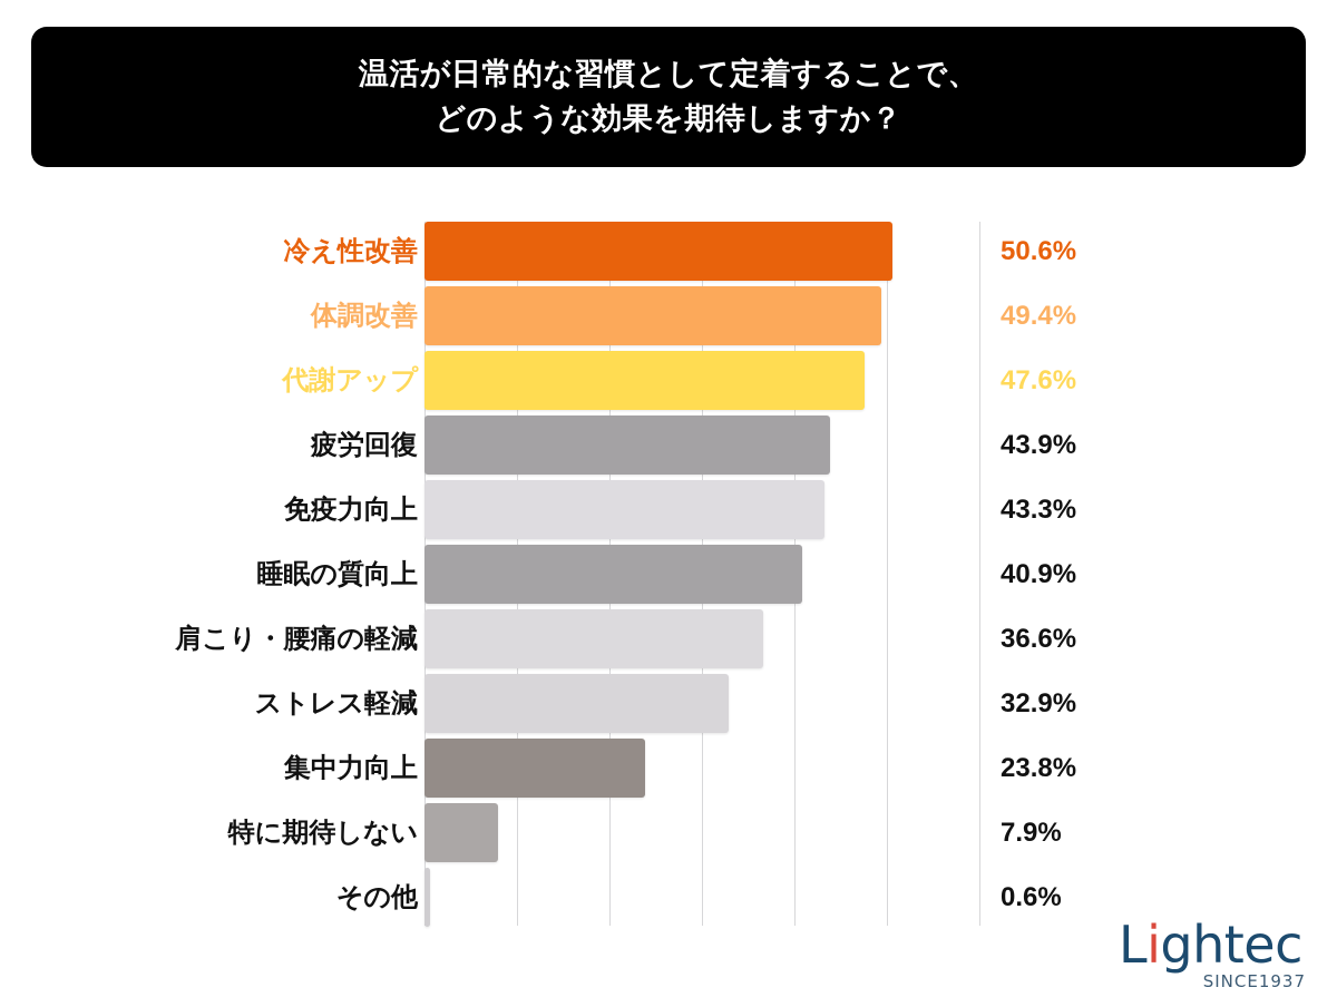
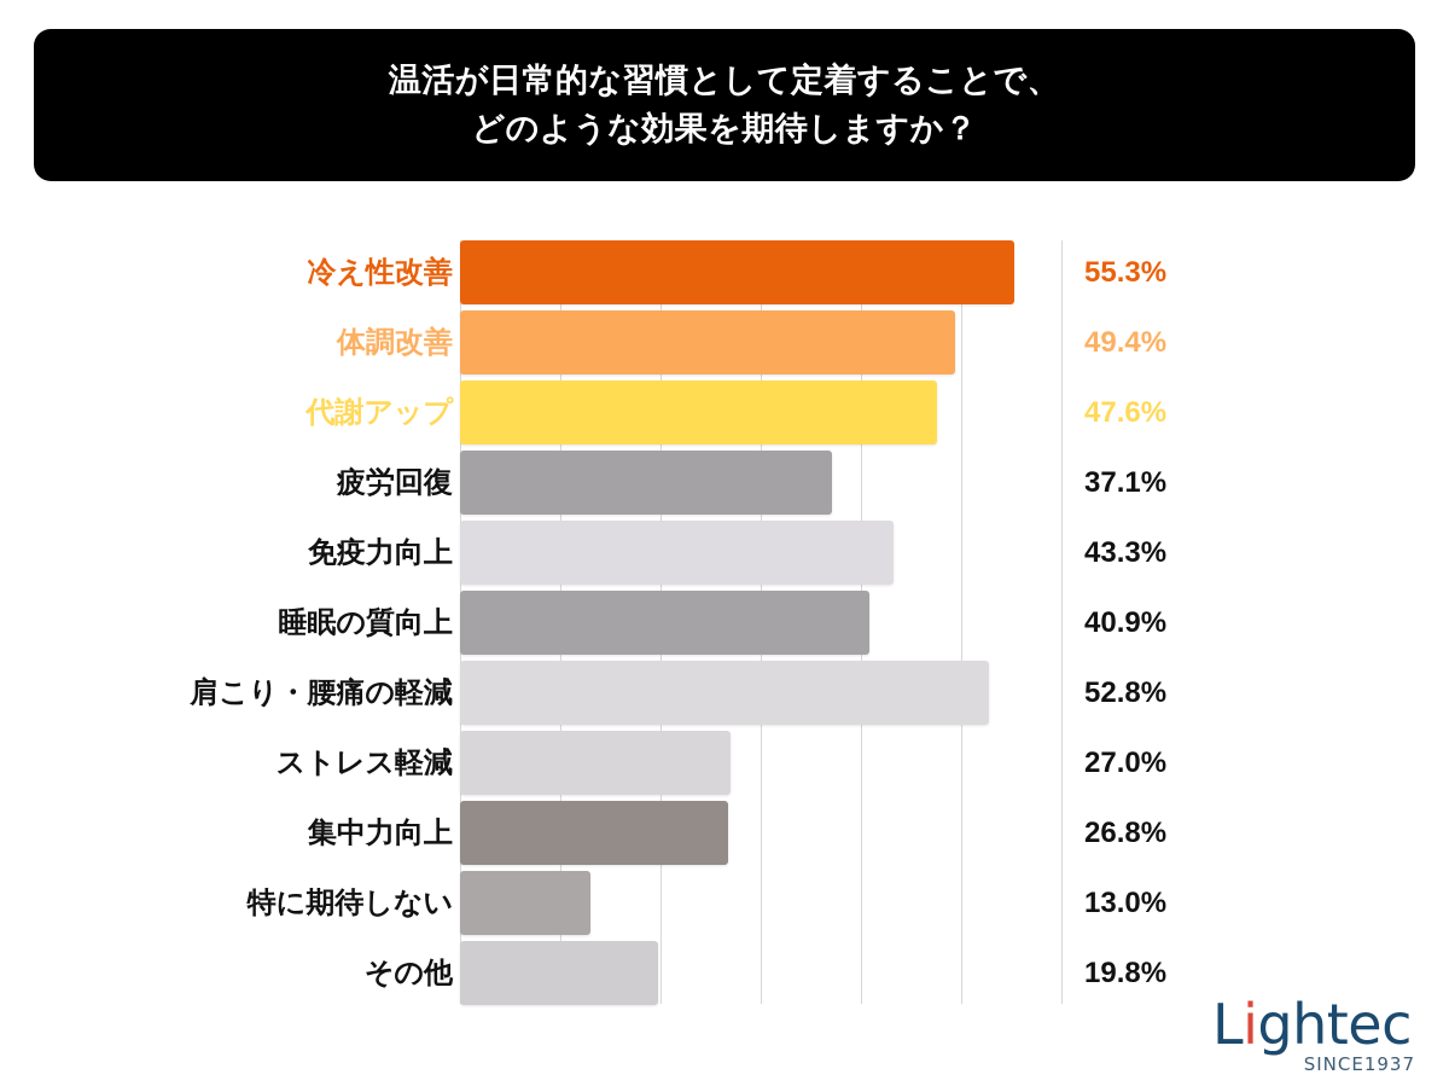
冷え性改善: 50.6% -> 55.3%
疲労回復: 43.9% -> 37.1%
肩こり・腰痛の軽減: 36.6% -> 52.8%
ストレス軽減: 32.9% -> 27.0%
集中力向上: 23.8% -> 26.8%
特に期待しない: 7.9% -> 13.0%
その他: 0.6% -> 19.8%
